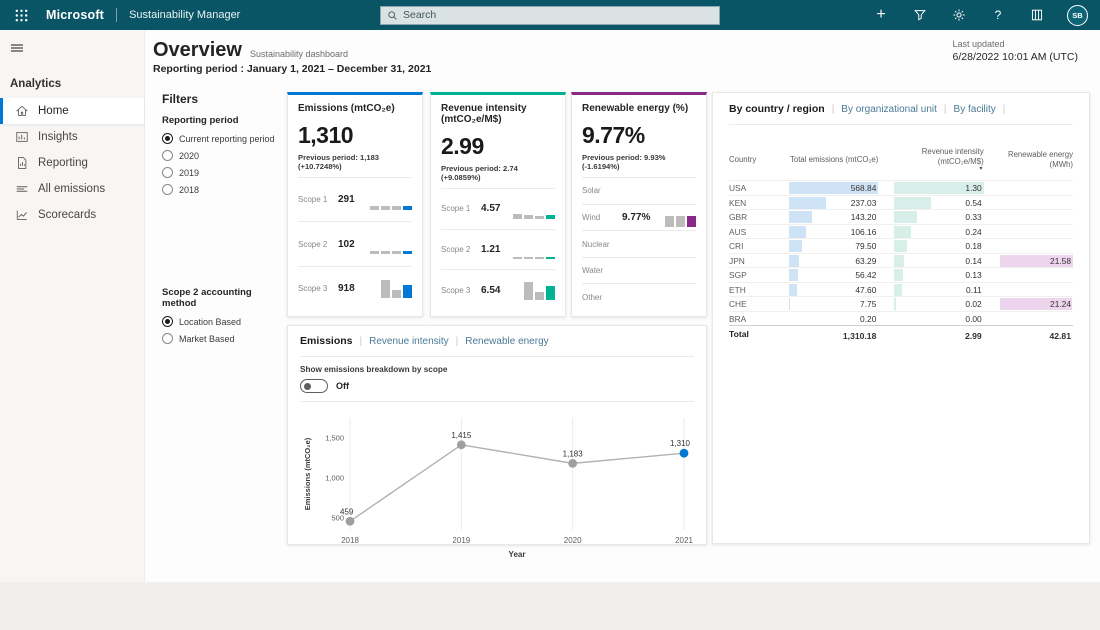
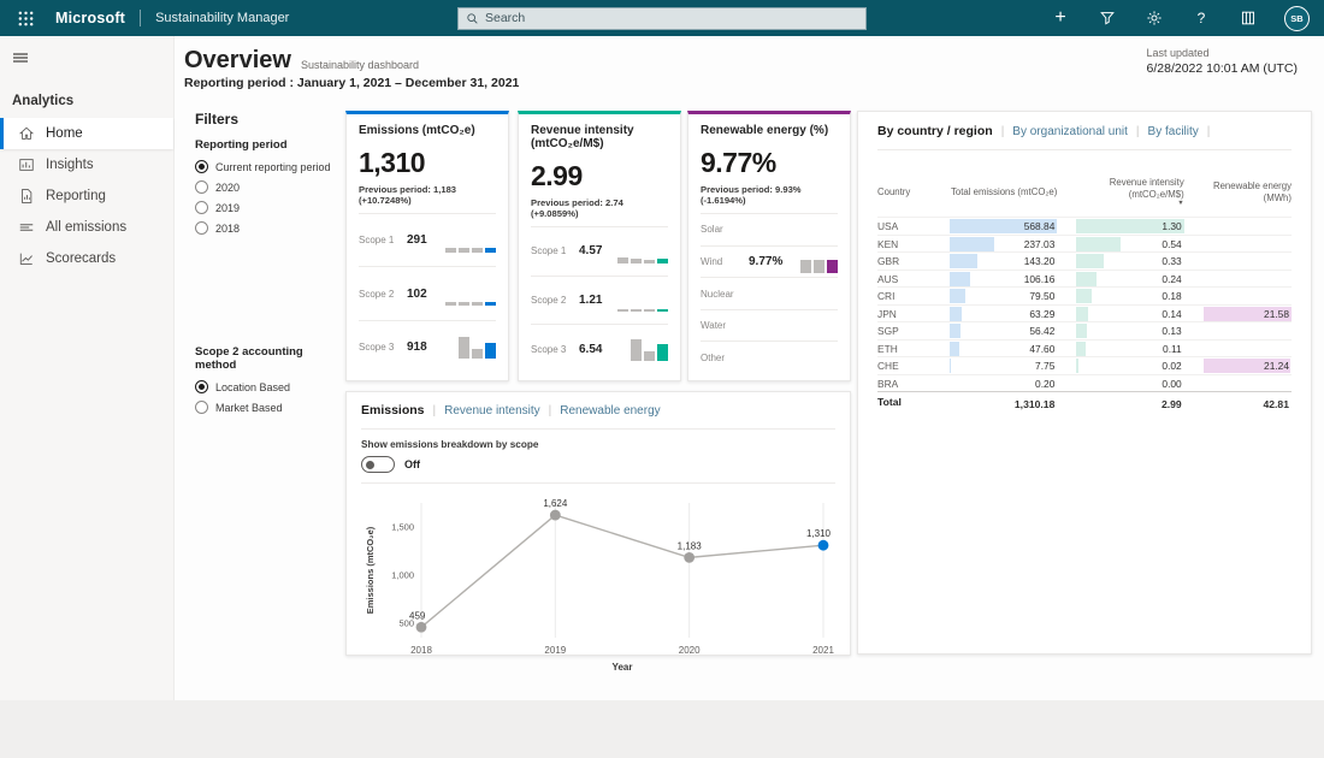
2019: 1,415 -> 1,624
